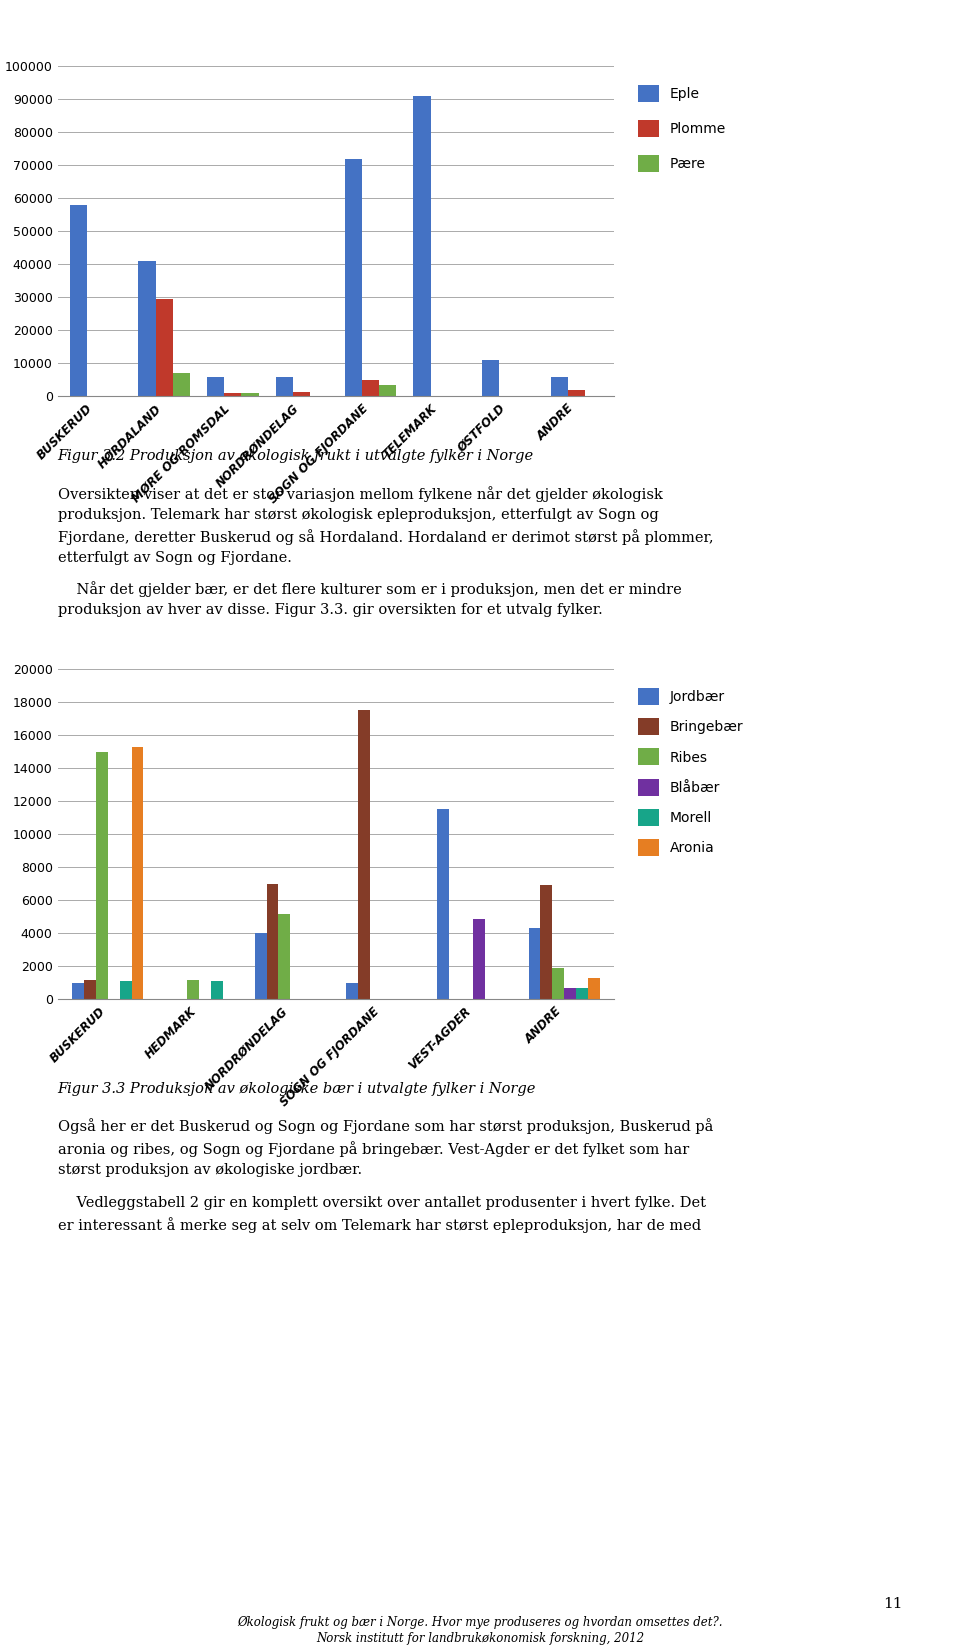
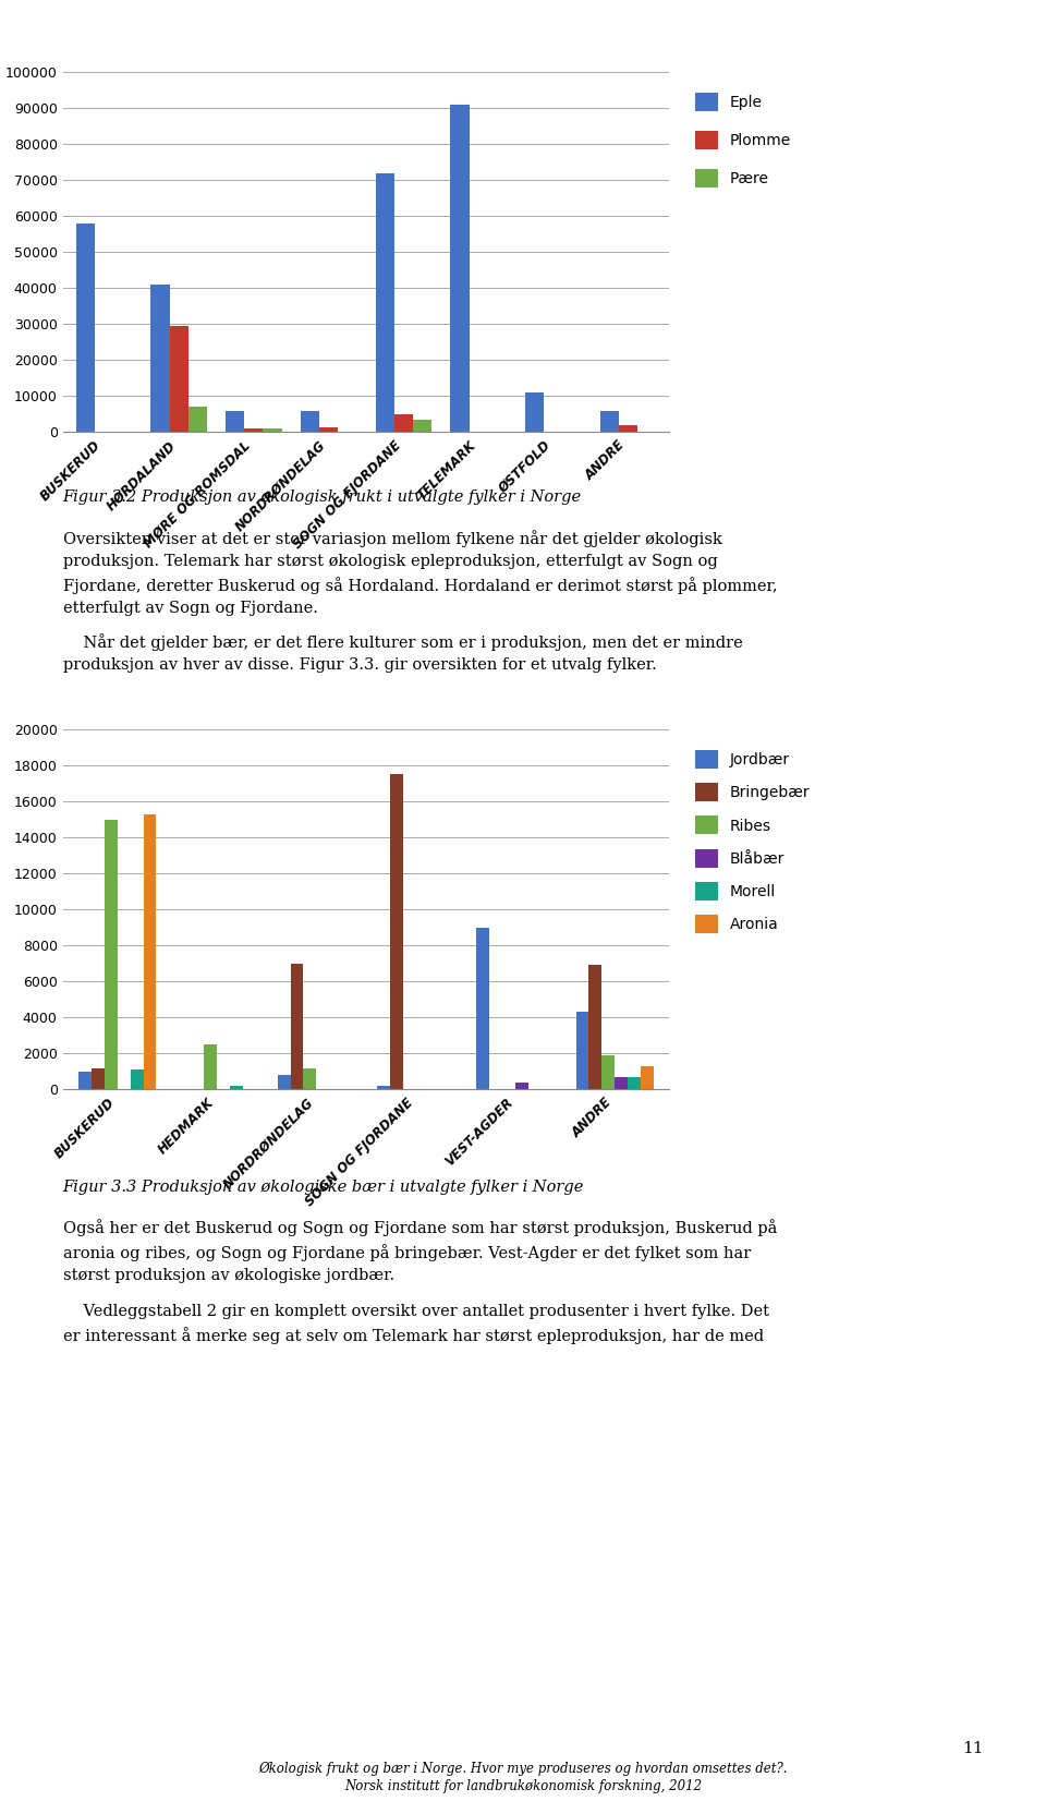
Ribes/HEDMARK: 1200 -> 2500
Morell/HEDMARK: 1100 -> 200
Jordbær/NORDRØNDELAG: 4000 -> 800
Ribes/NORDRØNDELAG: 5200 -> 1200
Jordbær/SOGN OG FJORDANE: 1000 -> 200
Jordbær/VEST-AGDER: 11500 -> 9000
Blåbær/VEST-AGDER: 4900 -> 400
